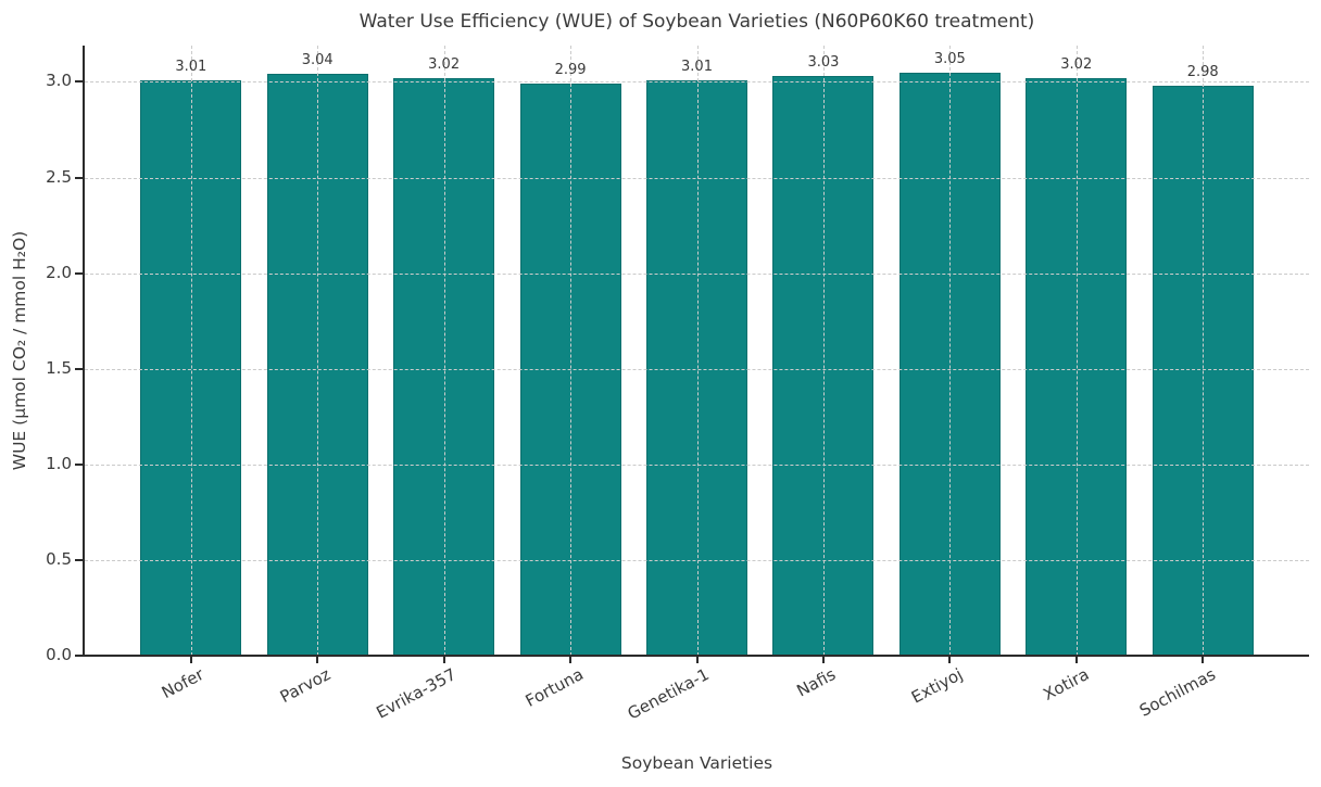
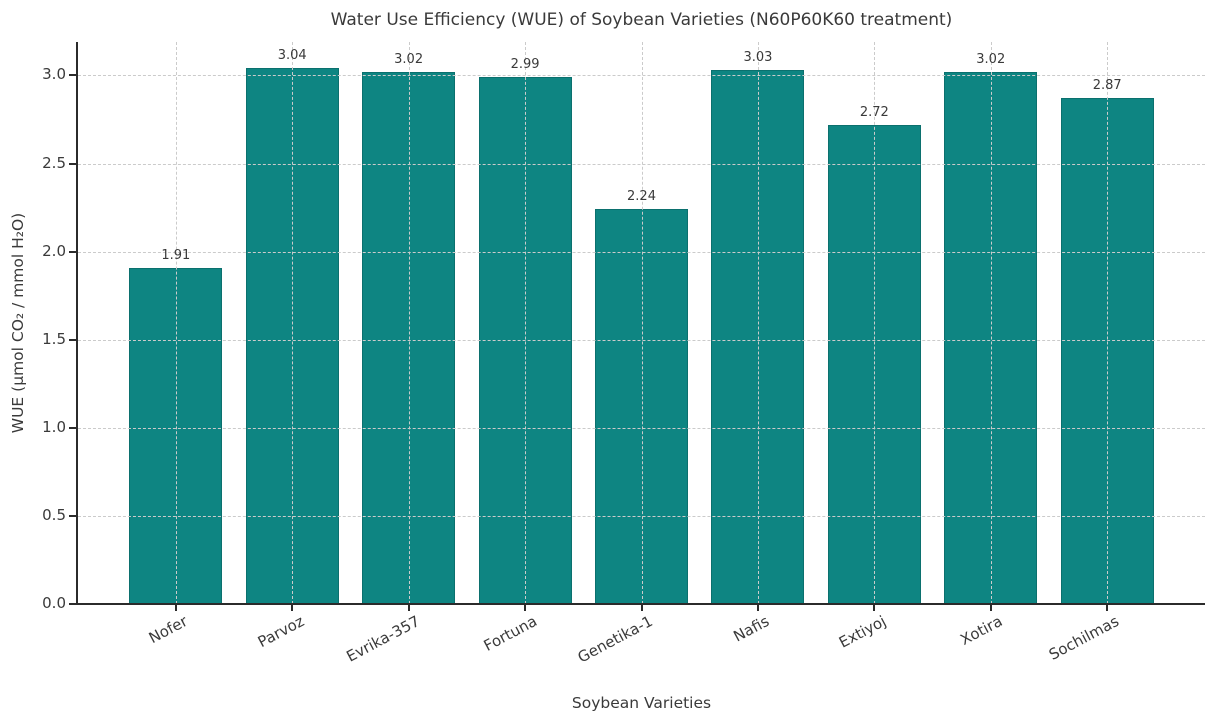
Nofer: 3.01 -> 1.91
Genetika-1: 3.01 -> 2.24
Extiyoj: 3.05 -> 2.72
Sochilmas: 2.98 -> 2.87
